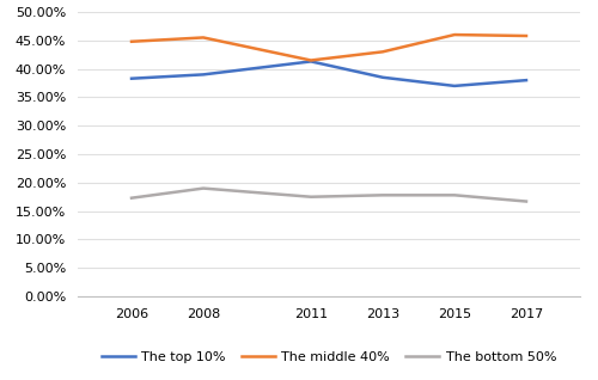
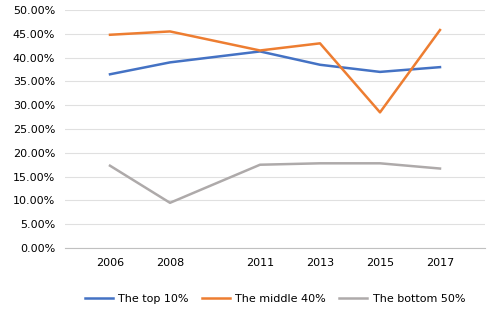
The top 10%/2006: 38.3% -> 36.5%
The bottom 50%/2008: 19.0% -> 9.5%
The middle 40%/2015: 46.0% -> 28.5%
